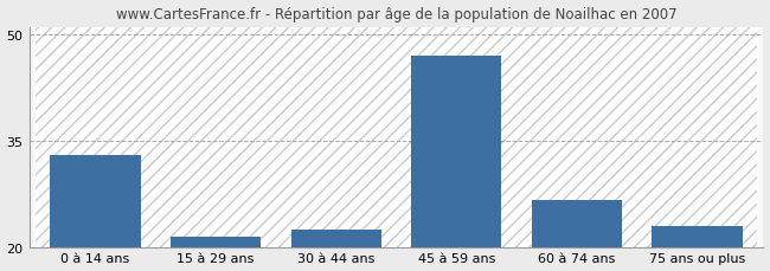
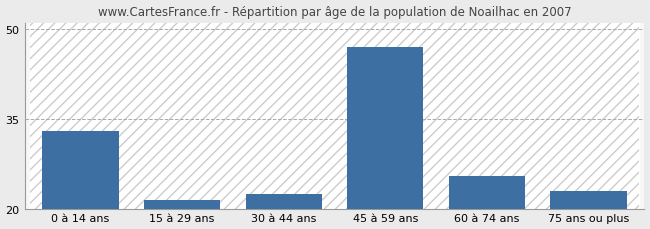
60 à 74 ans: 26.6 -> 25.5
